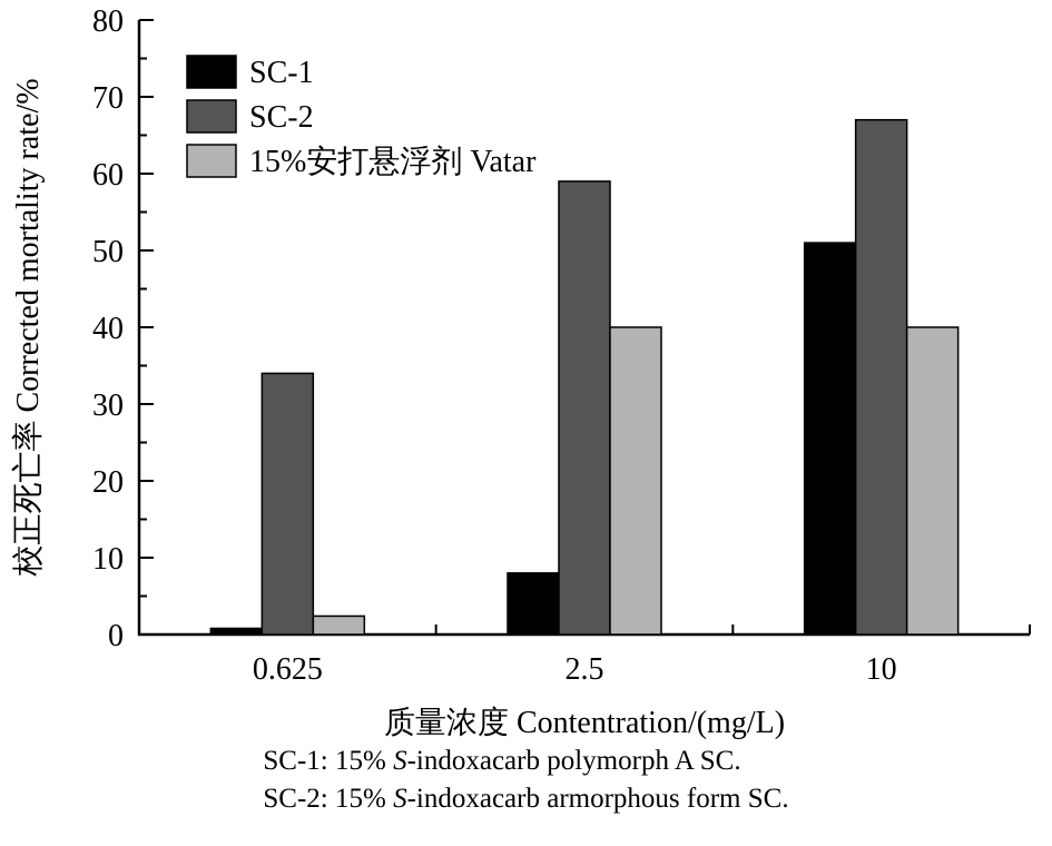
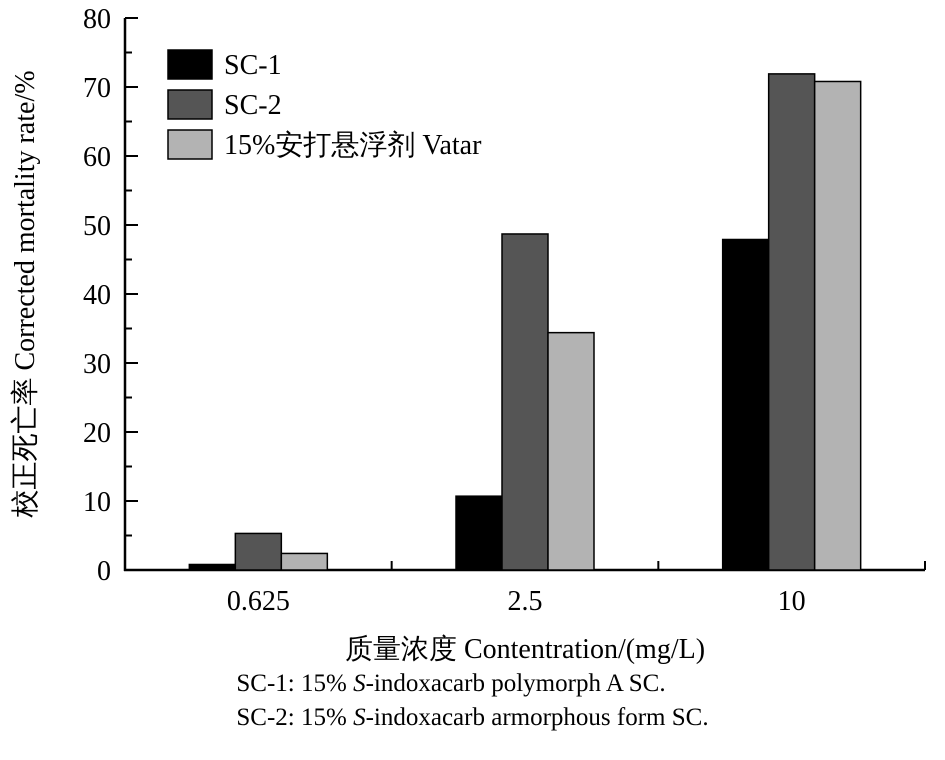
SC-2/0.625: 34 -> 5
SC-1/2.5: 8 -> 11
SC-2/2.5: 59 -> 49
15%安打悬浮剂 Vatar/2.5: 40 -> 34
SC-1/10: 51 -> 48
SC-2/10: 67 -> 72
15%安打悬浮剂 Vatar/10: 40 -> 71
